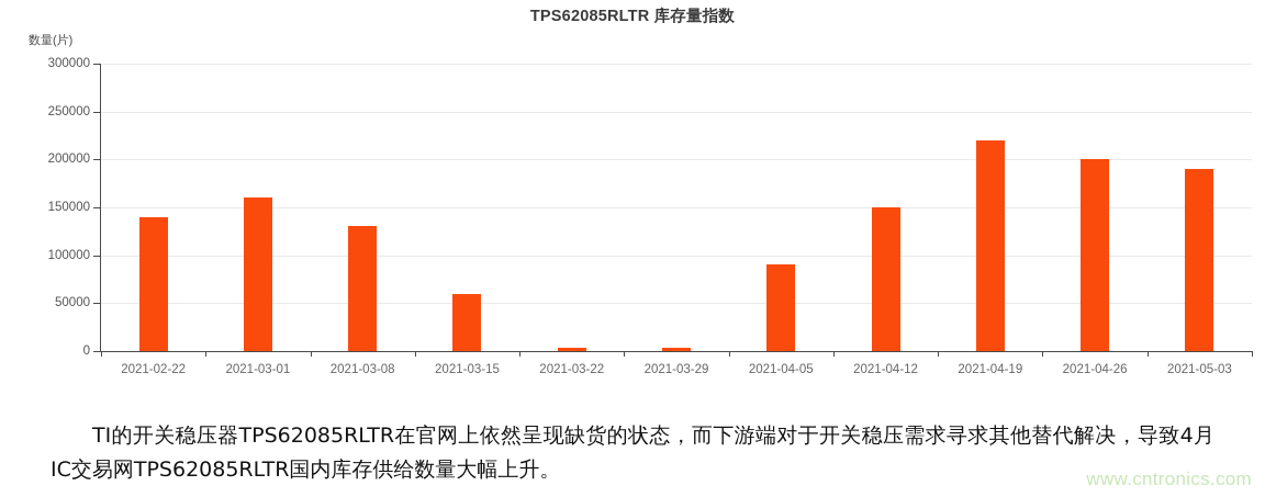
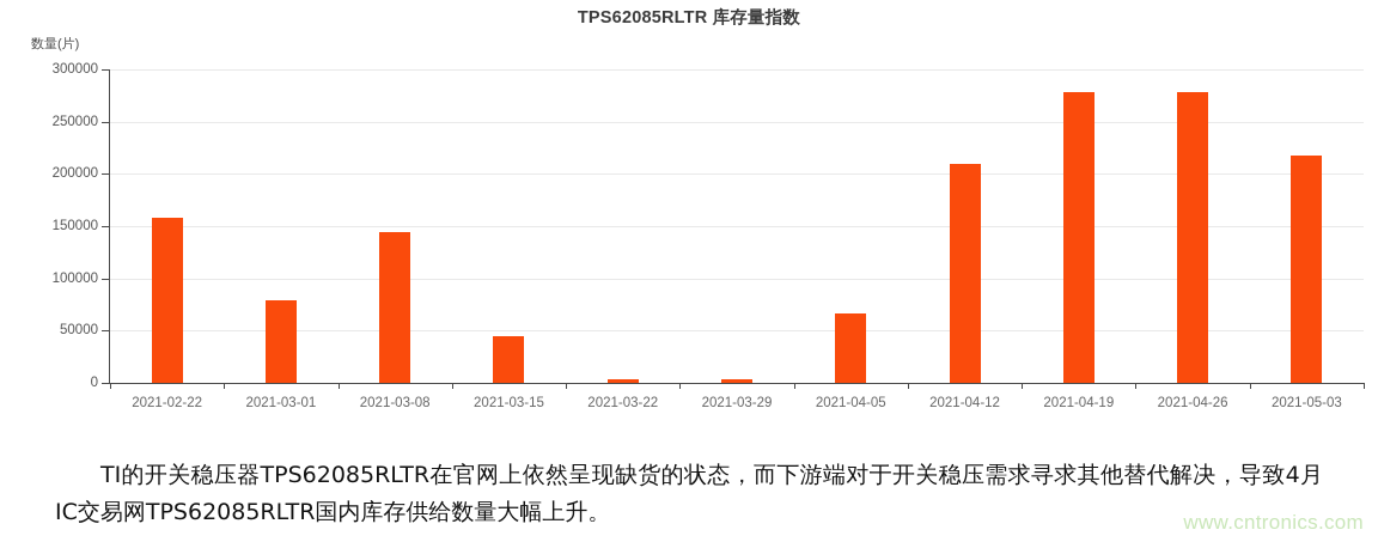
2021-02-22: 140000 -> 160000
2021-03-01: 160000 -> 80000
2021-03-08: 130000 -> 140000
2021-03-15: 60000 -> 40000
2021-04-05: 90000 -> 70000
2021-04-12: 150000 -> 210000
2021-04-19: 220000 -> 280000
2021-04-26: 200000 -> 280000
2021-05-03: 190000 -> 220000
